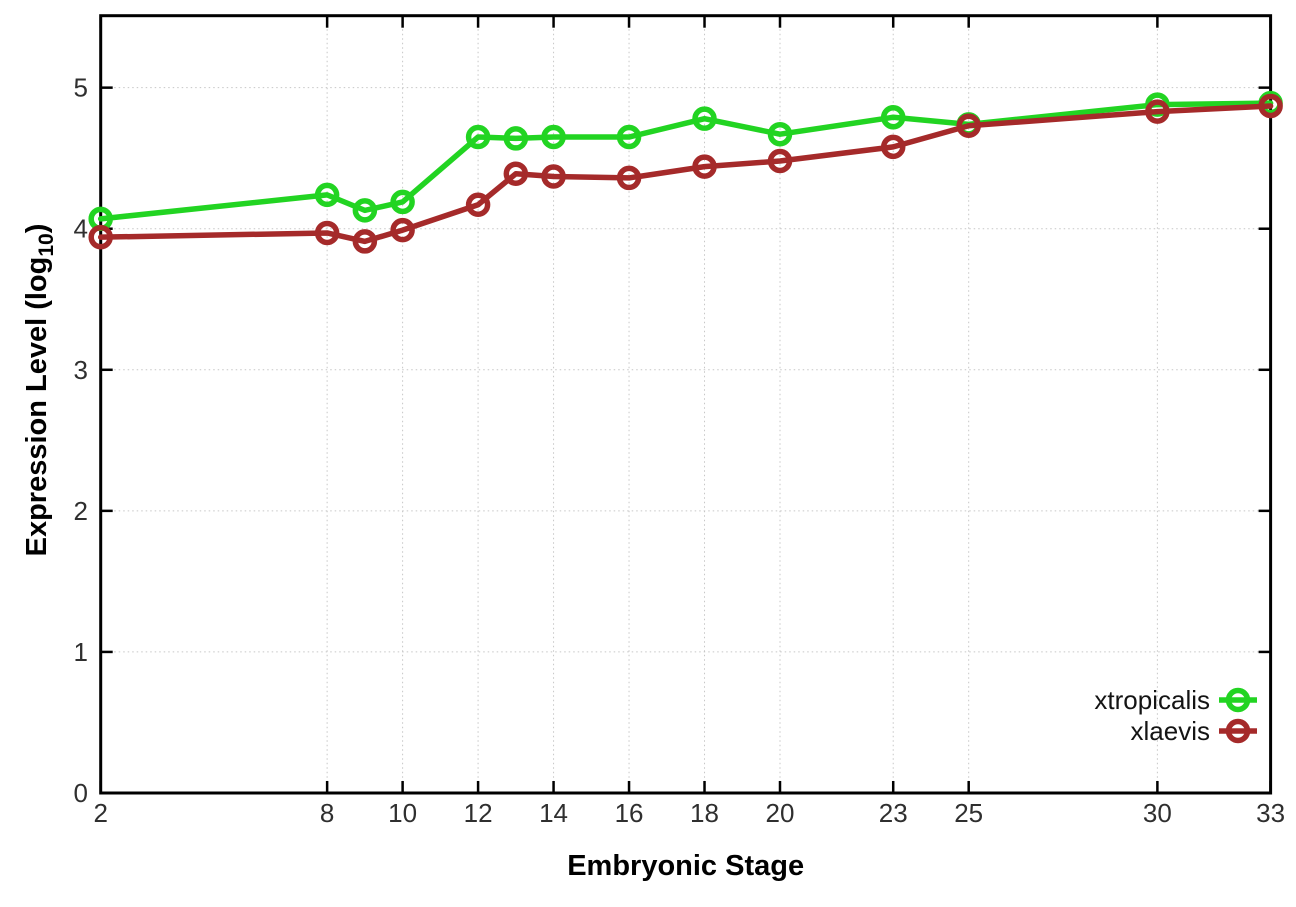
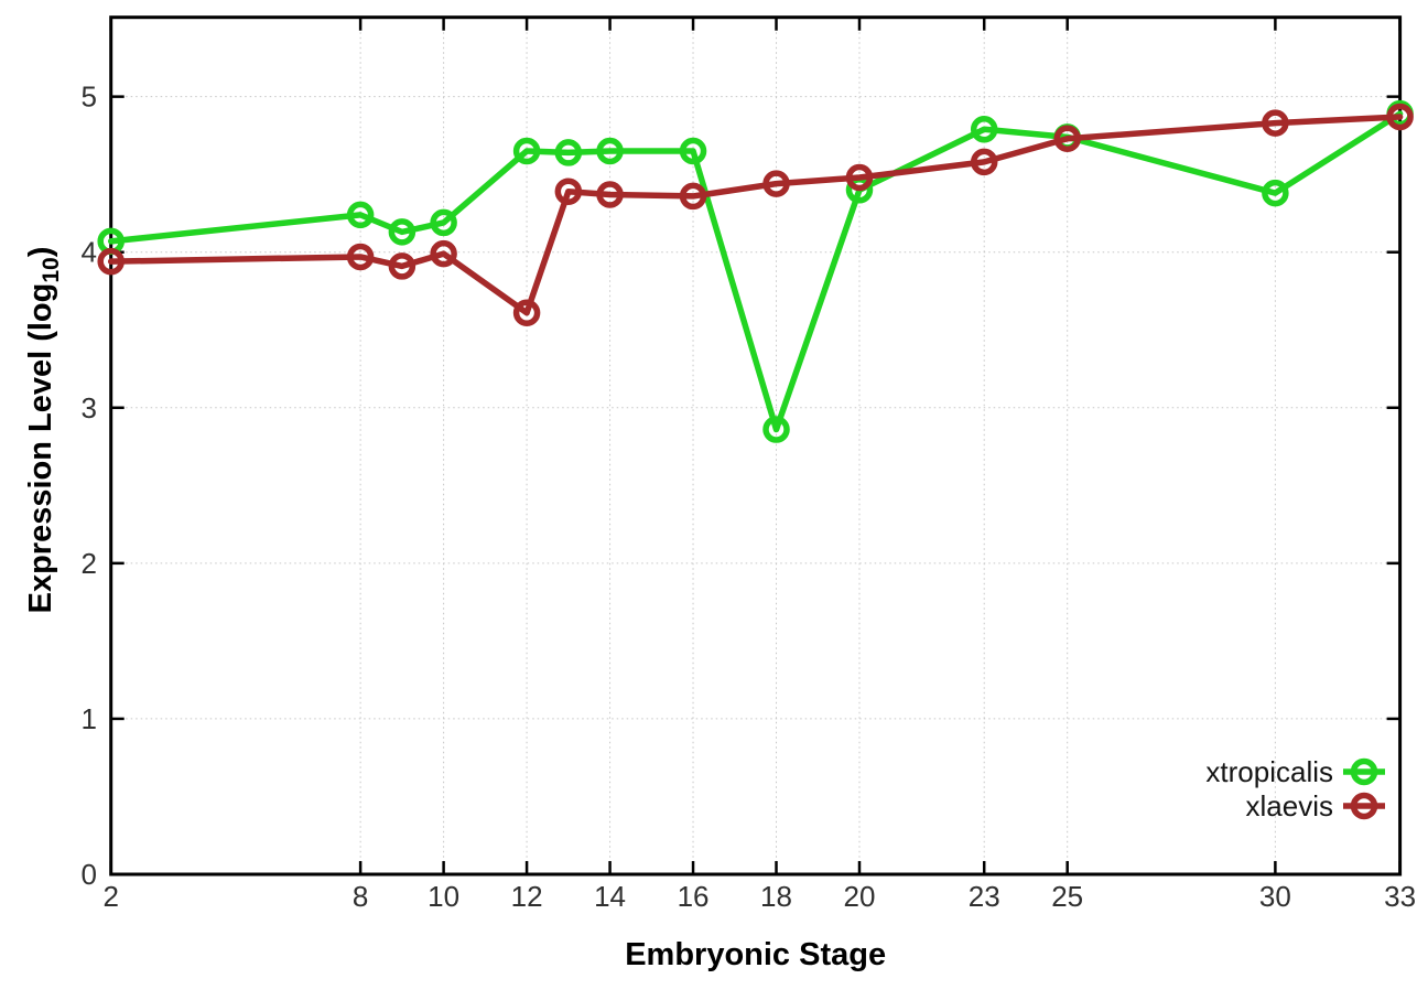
xlaevis/12: 4.17 -> 3.61
xtropicalis/18: 4.78 -> 2.86
xtropicalis/20: 4.67 -> 4.40
xtropicalis/30: 4.88 -> 4.38
